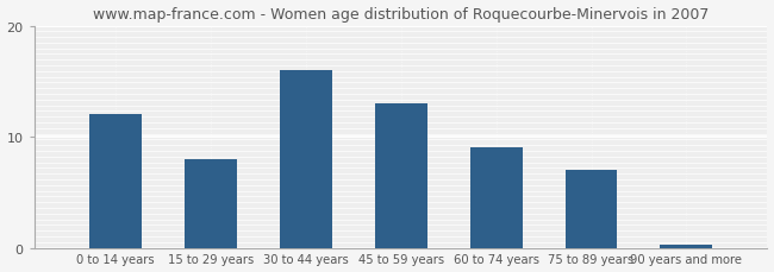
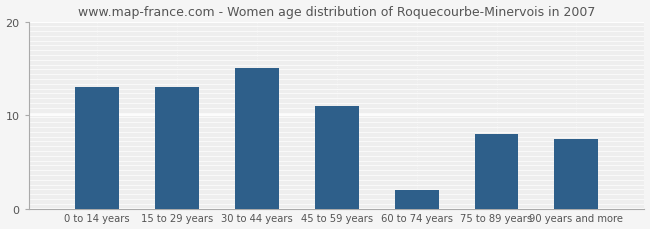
0 to 14 years: 12.0 -> 13.0
15 to 29 years: 8.0 -> 13.0
30 to 44 years: 16.0 -> 15.0
45 to 59 years: 13.0 -> 11.0
60 to 74 years: 9.0 -> 2.0
75 to 89 years: 7.0 -> 8.0
90 years and more: 0.3 -> 7.4
